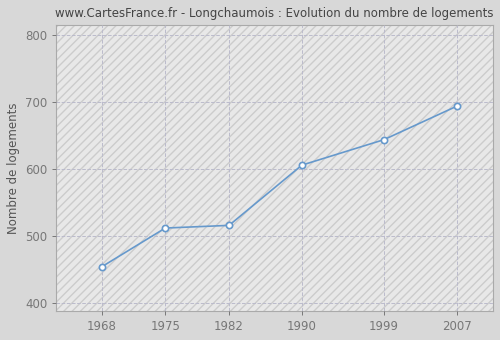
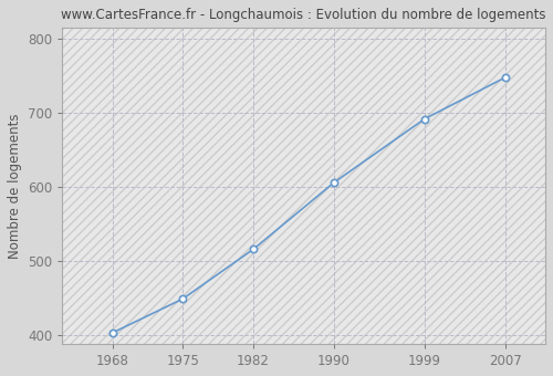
1968: 454 -> 403
1975: 512 -> 449
1999: 644 -> 692
2007: 694 -> 748
